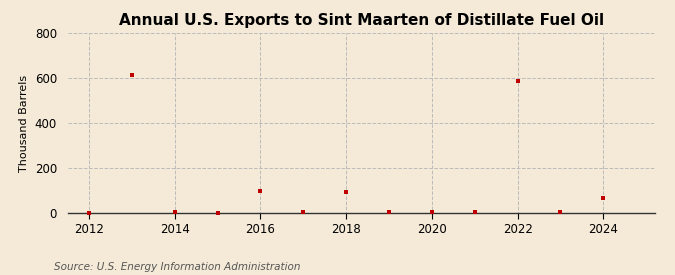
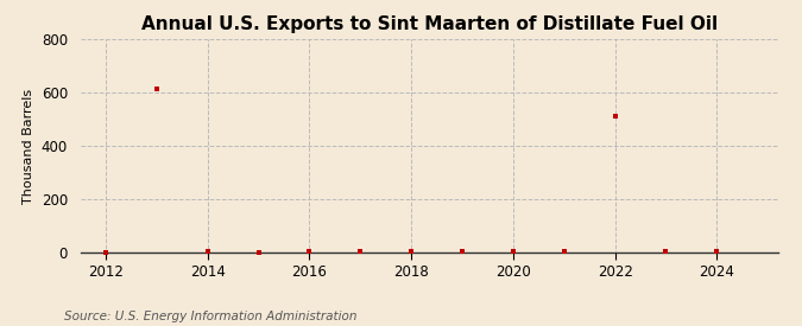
2016: 95 -> 2
2018: 90 -> 3
2022: 585 -> 510
2024: 65 -> 4
